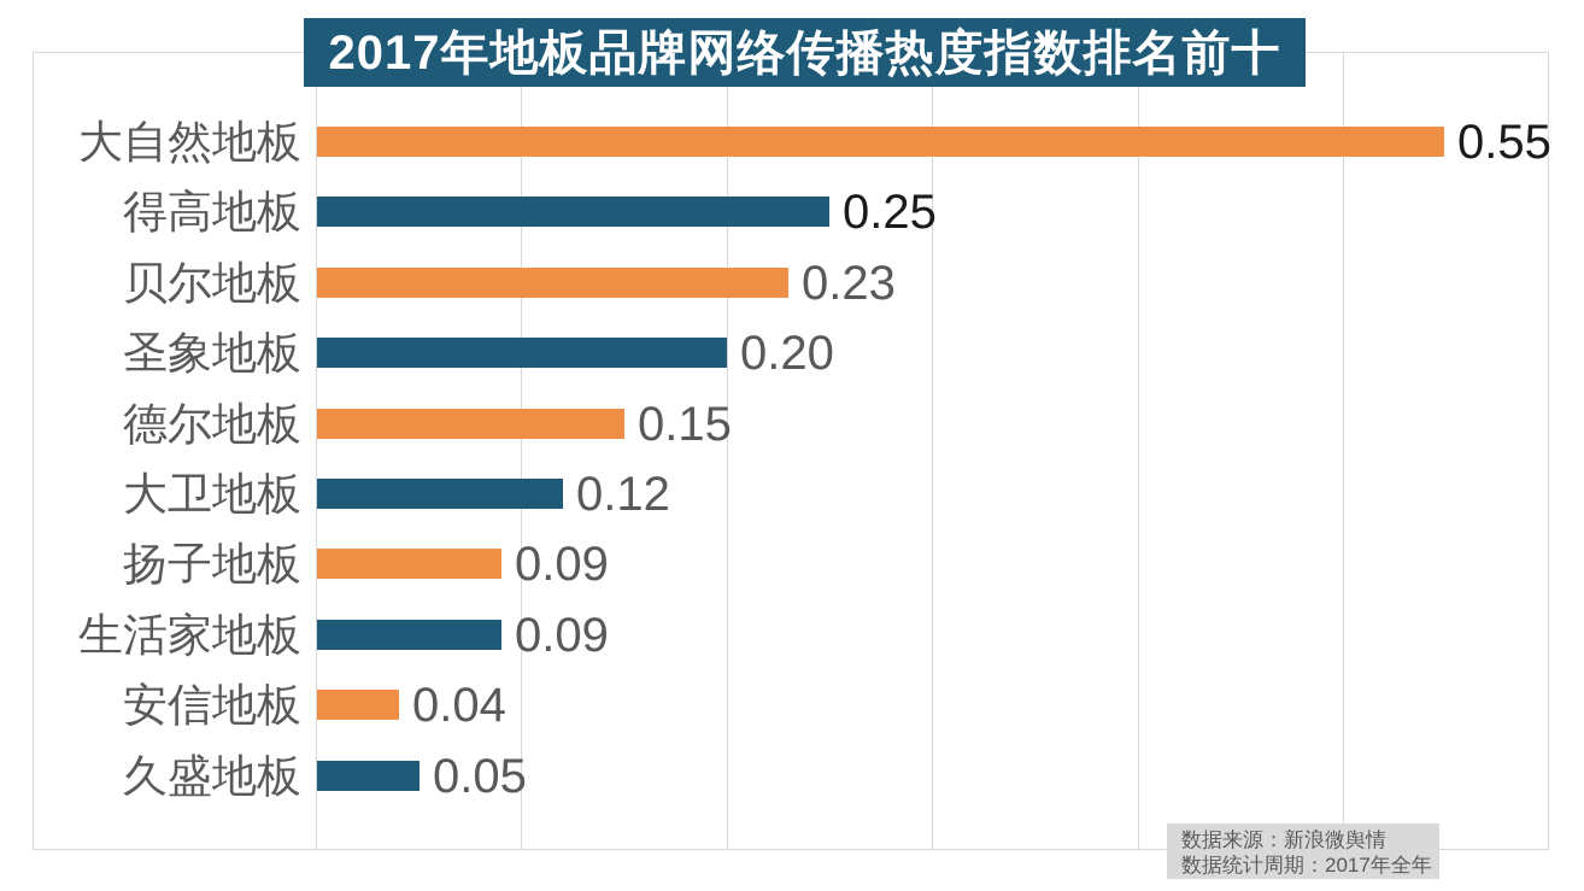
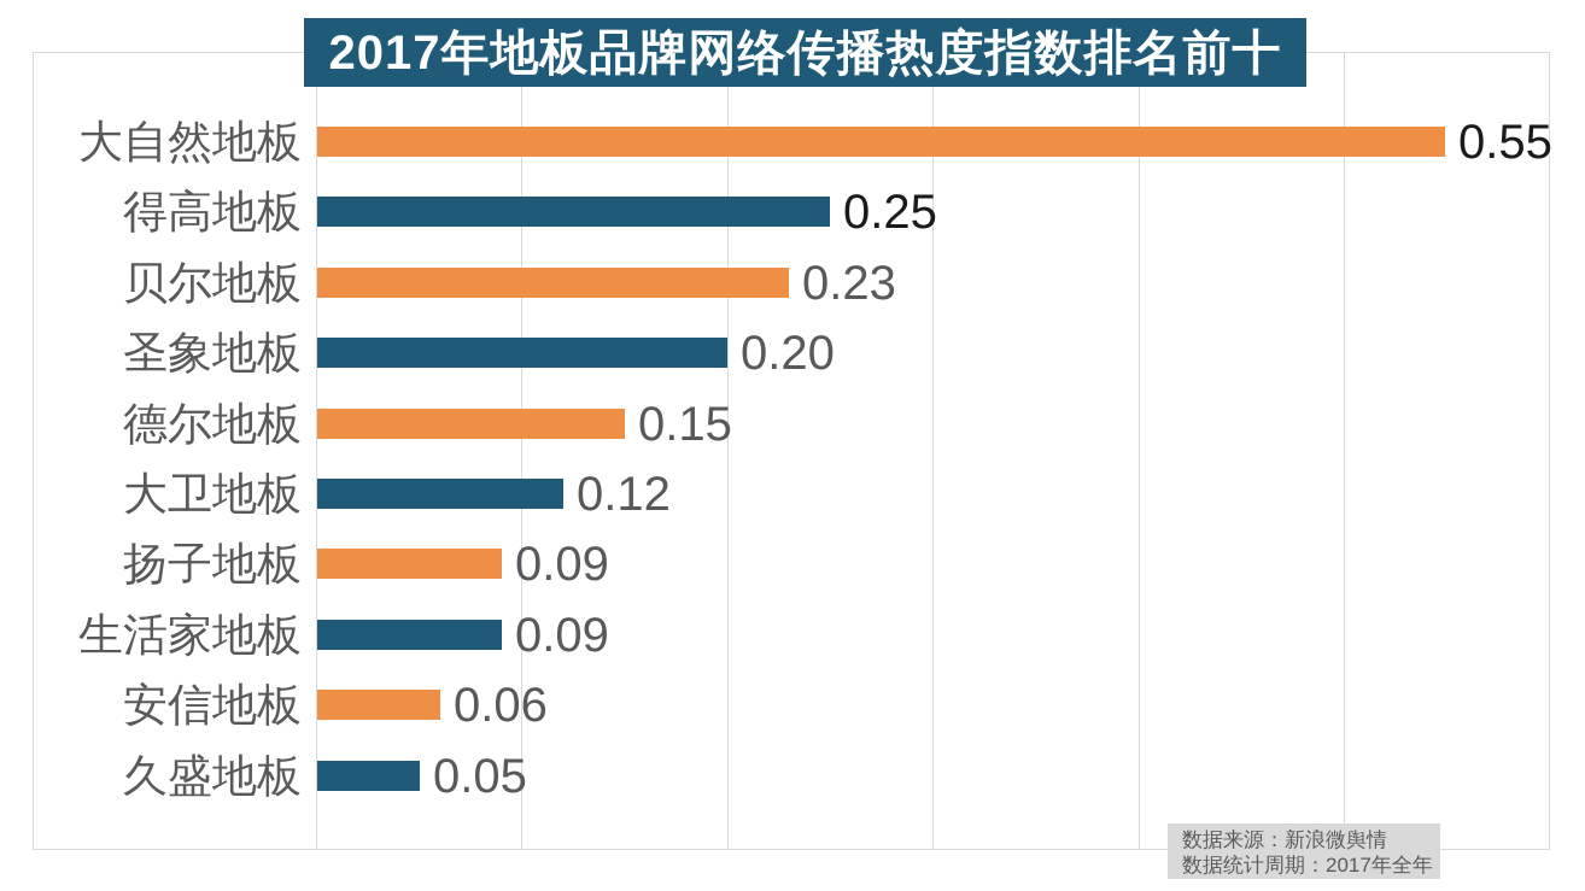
安信地板: 0.04 -> 0.06
